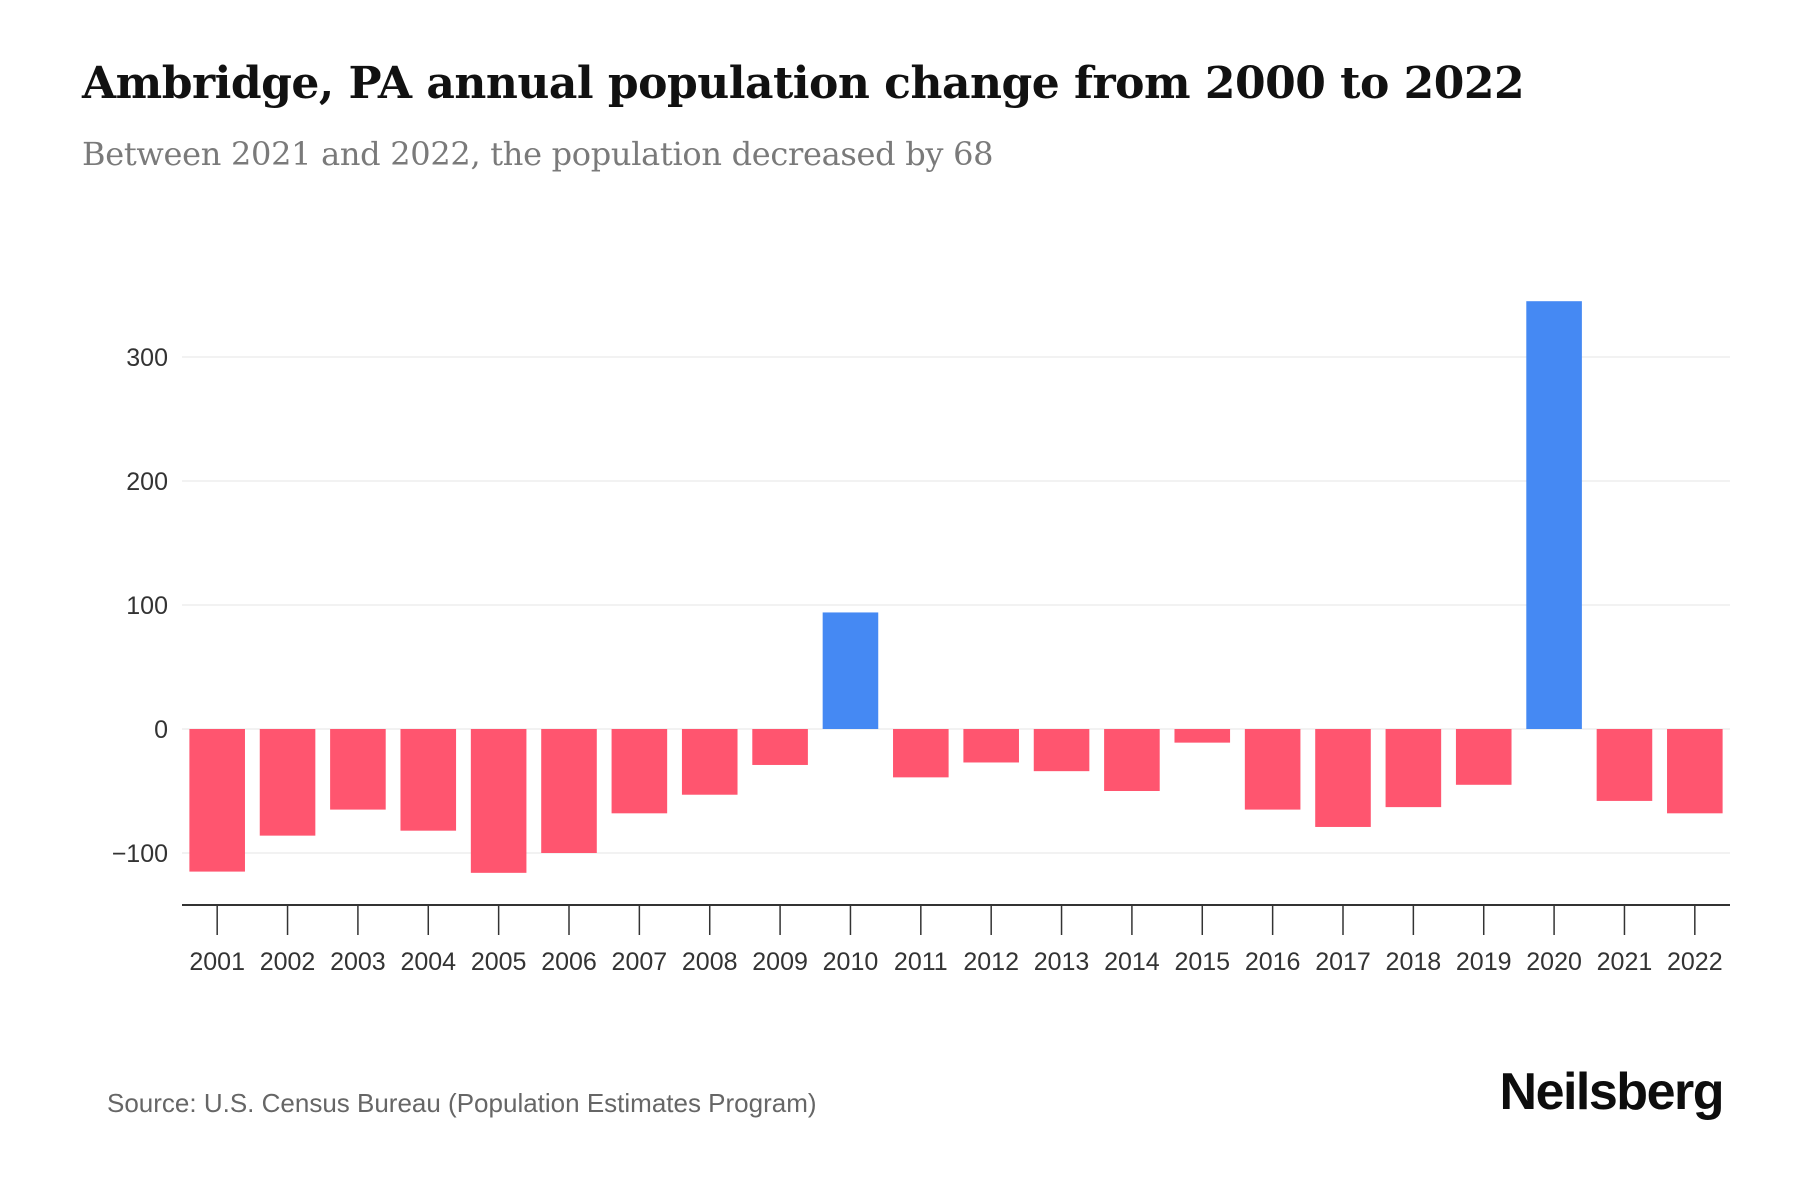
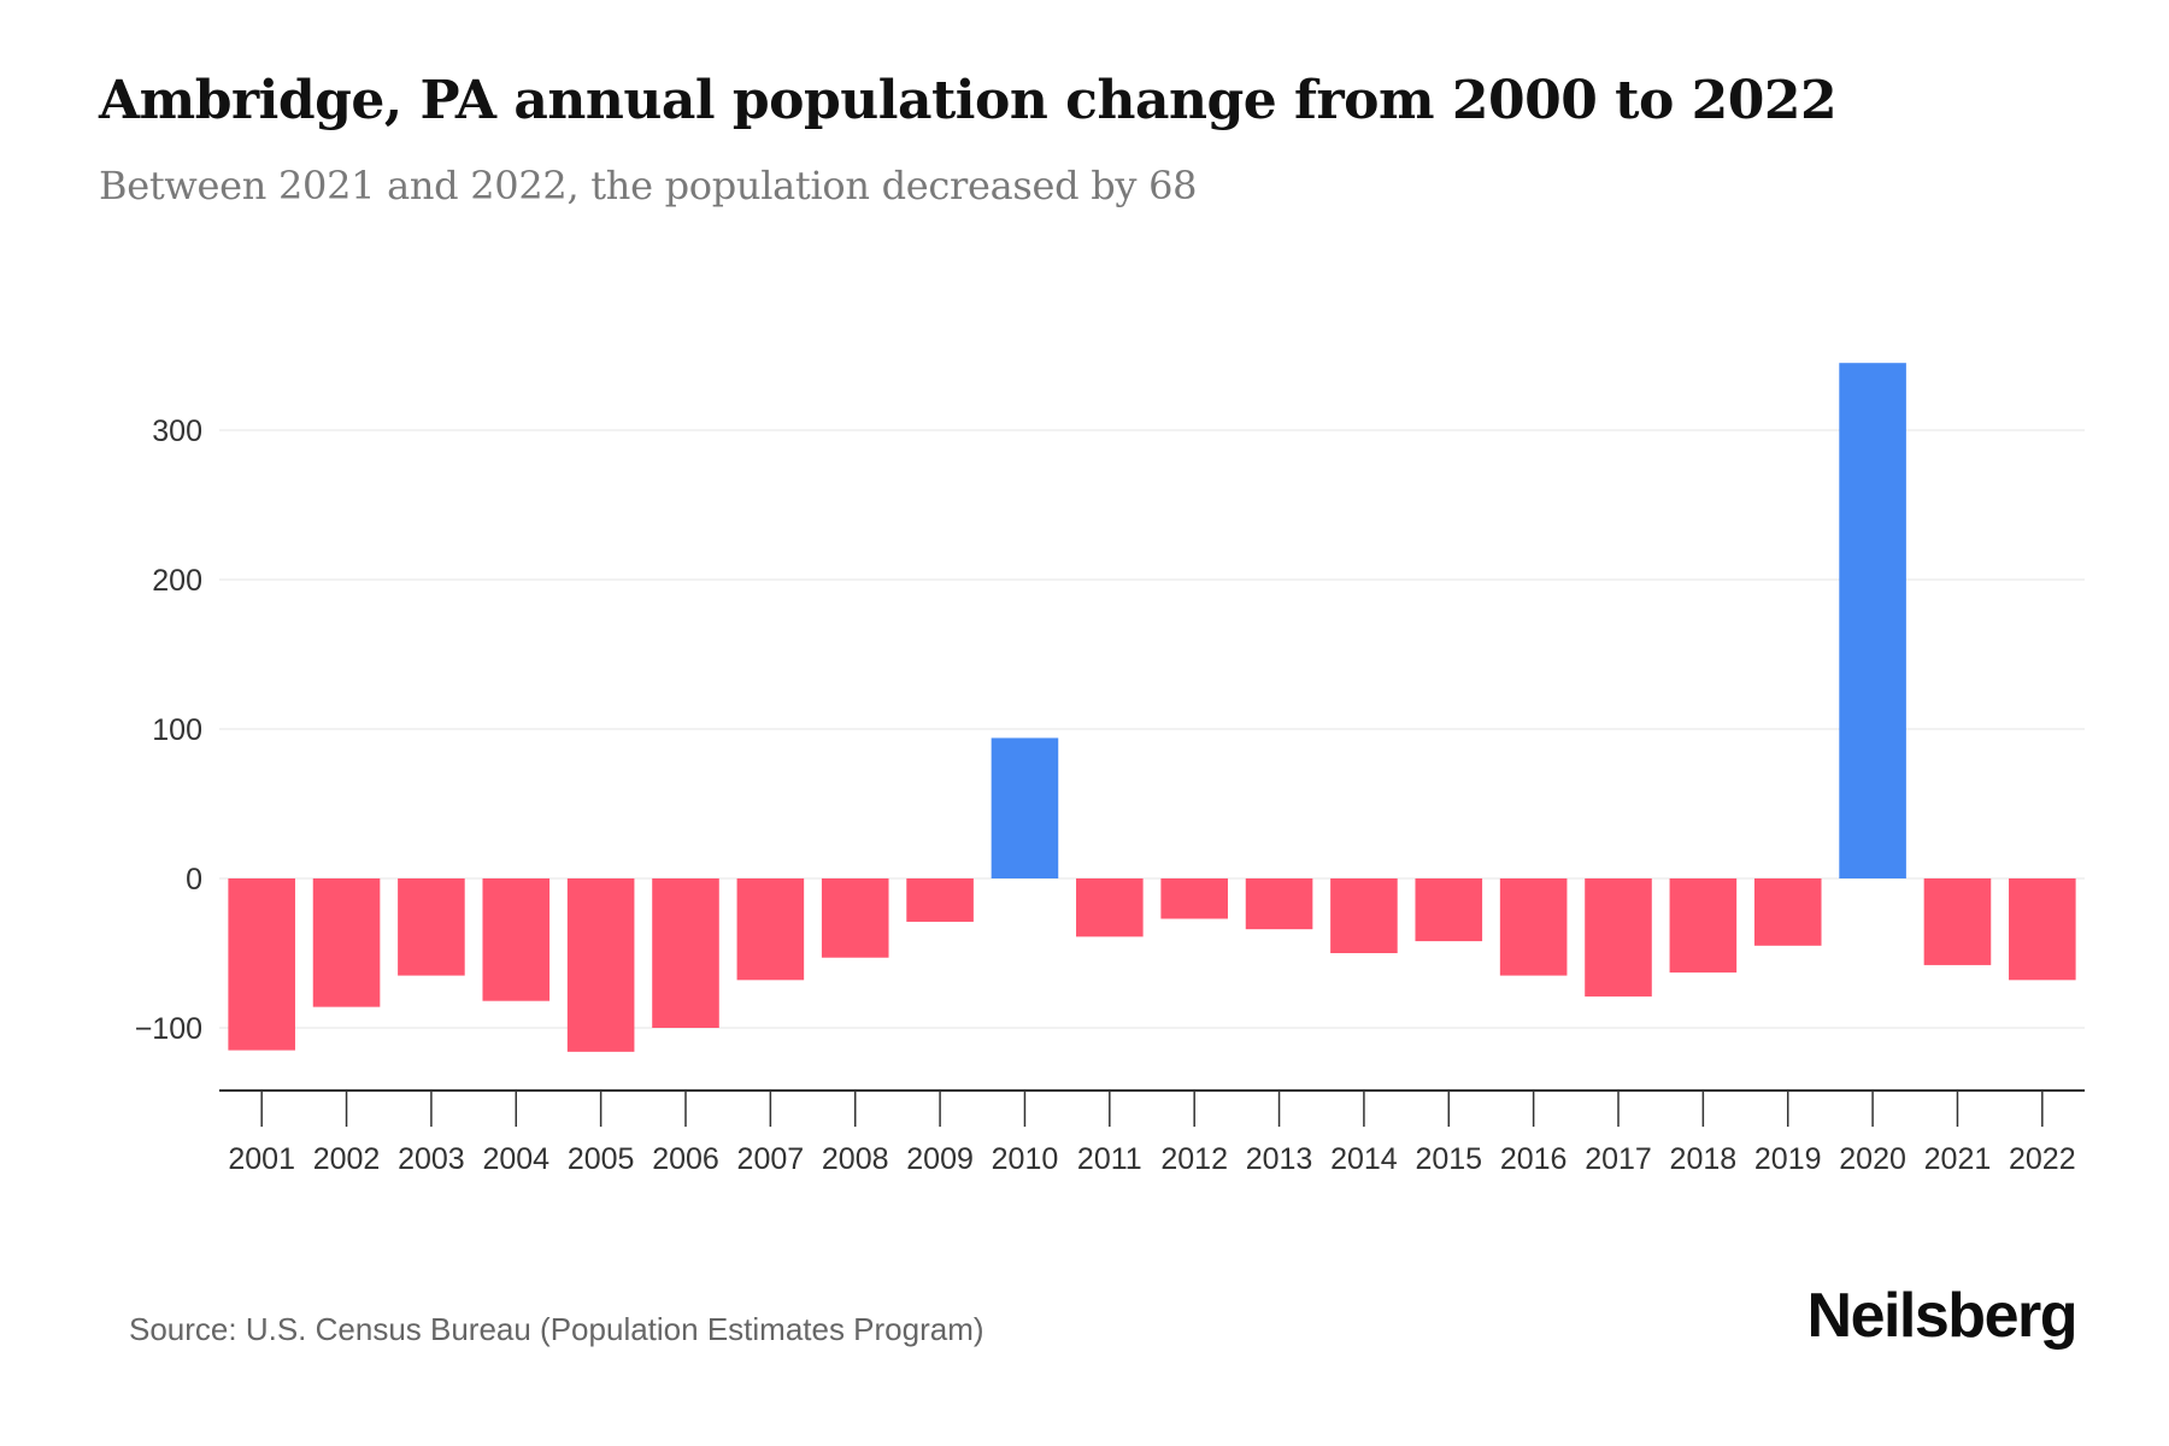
2015: -11 -> -42
